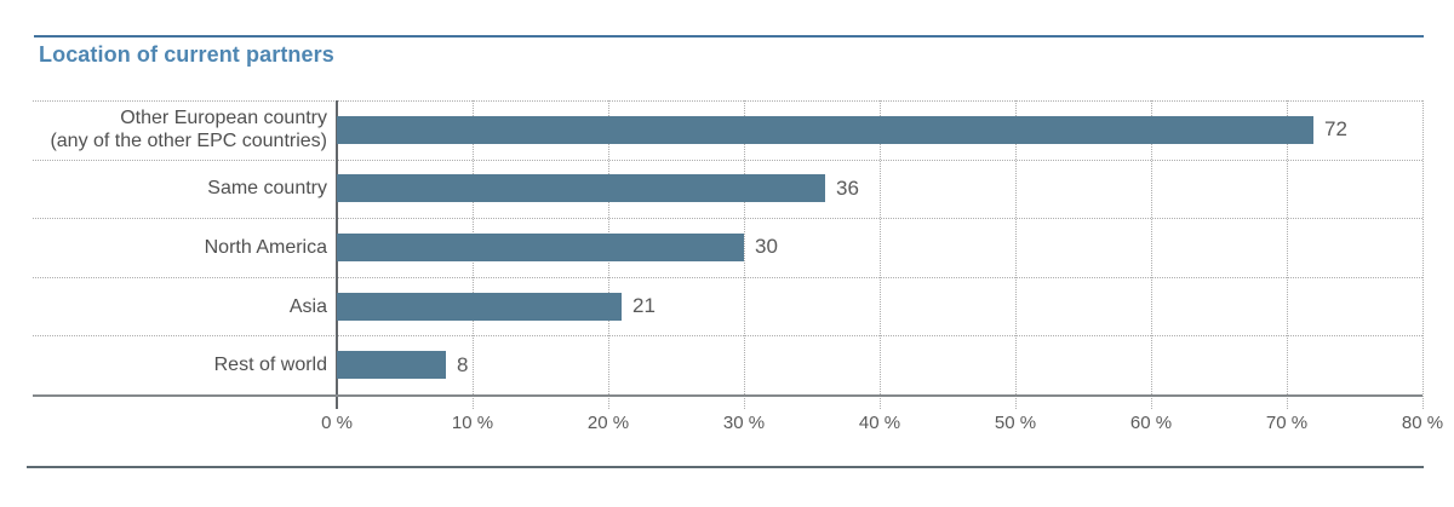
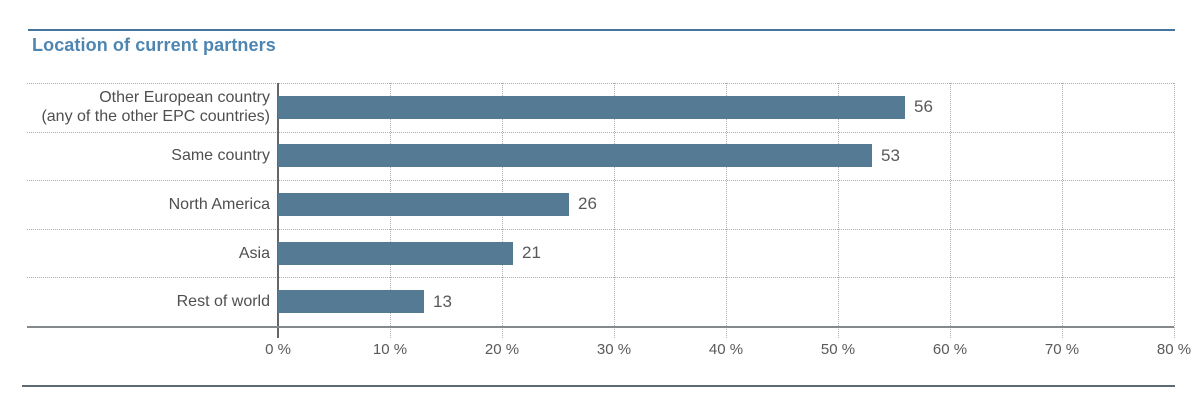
Other European country (any of the other EPC countries): 72 -> 56
Same country: 36 -> 53
North America: 30 -> 26
Rest of world: 8 -> 13
